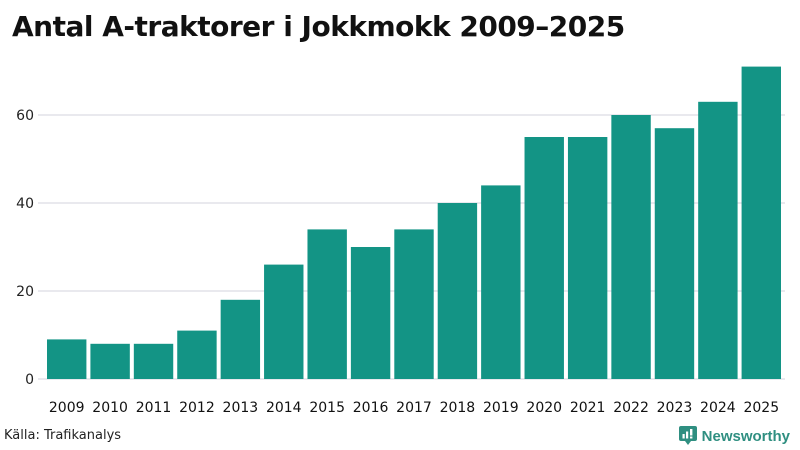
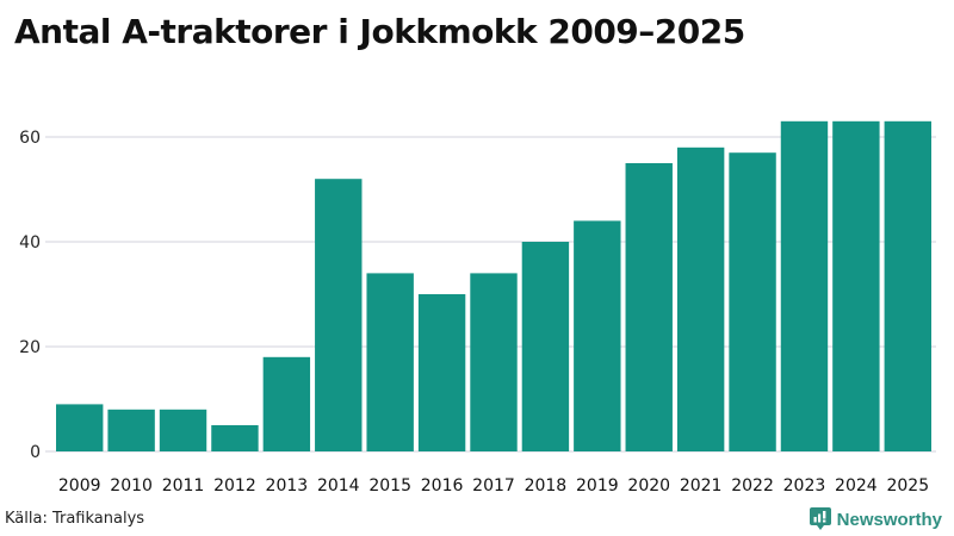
2012: 11 -> 5
2014: 26 -> 52
2021: 55 -> 58
2022: 60 -> 57
2023: 57 -> 63
2025: 71 -> 63
